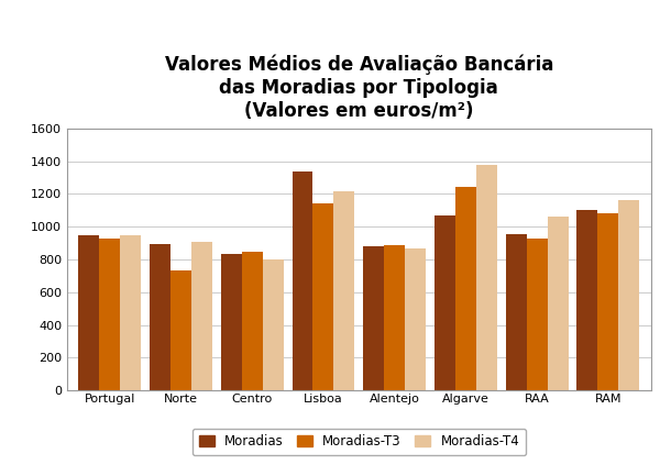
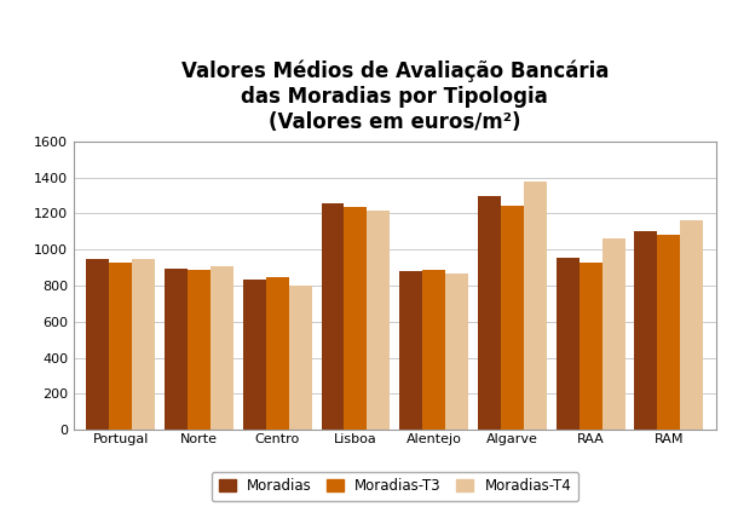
Moradias-T3/Norte: 730 -> 890
Moradias/Lisboa: 1340 -> 1260
Moradias-T3/Lisboa: 1140 -> 1240
Moradias/Algarve: 1070 -> 1300
